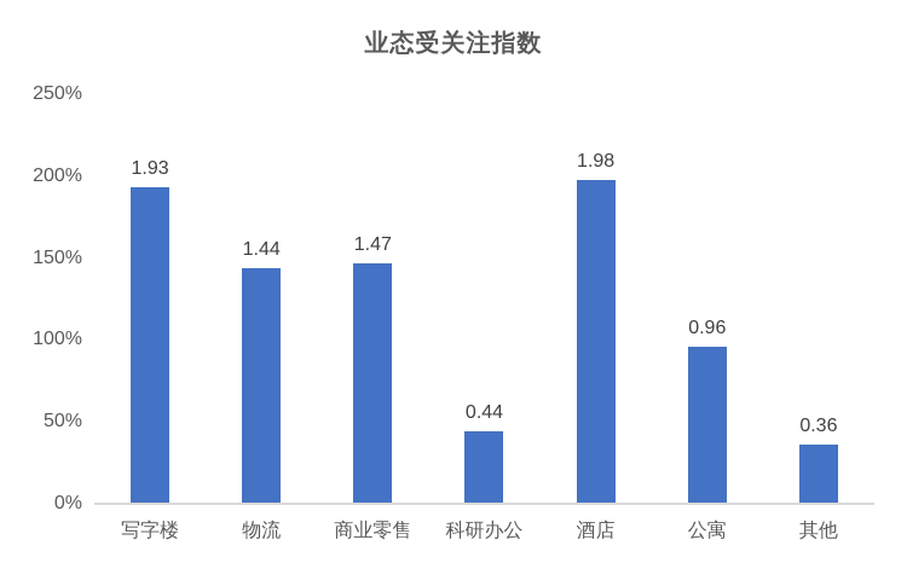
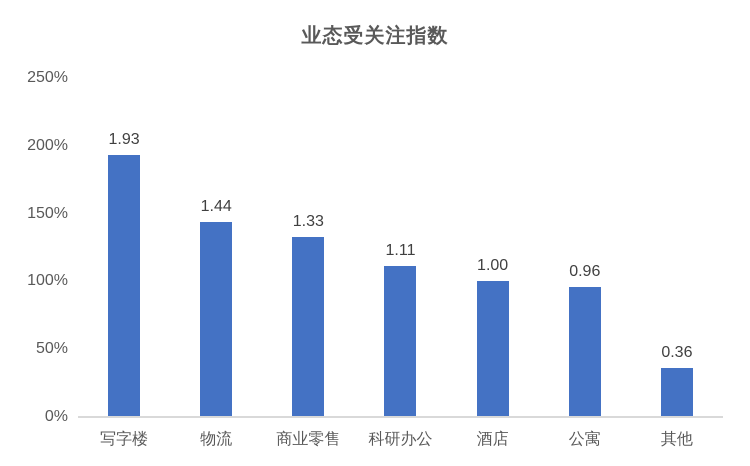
商业零售: 1.47 -> 1.33
科研办公: 0.44 -> 1.11
酒店: 1.98 -> 1.00
